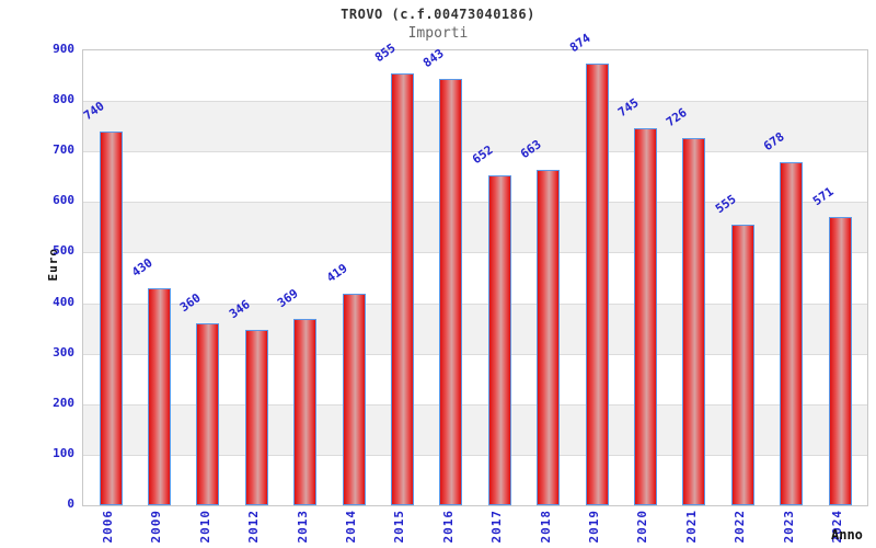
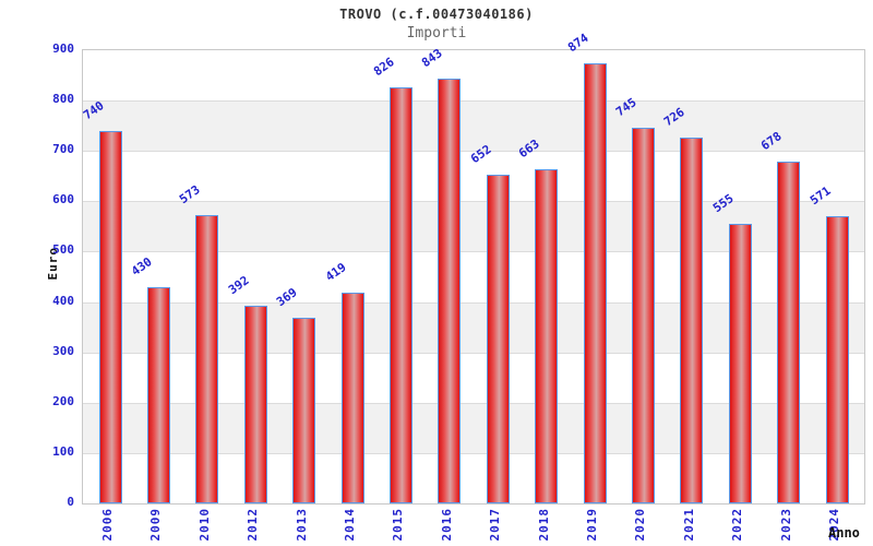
2010: 360 -> 573
2012: 346 -> 392
2015: 855 -> 826
